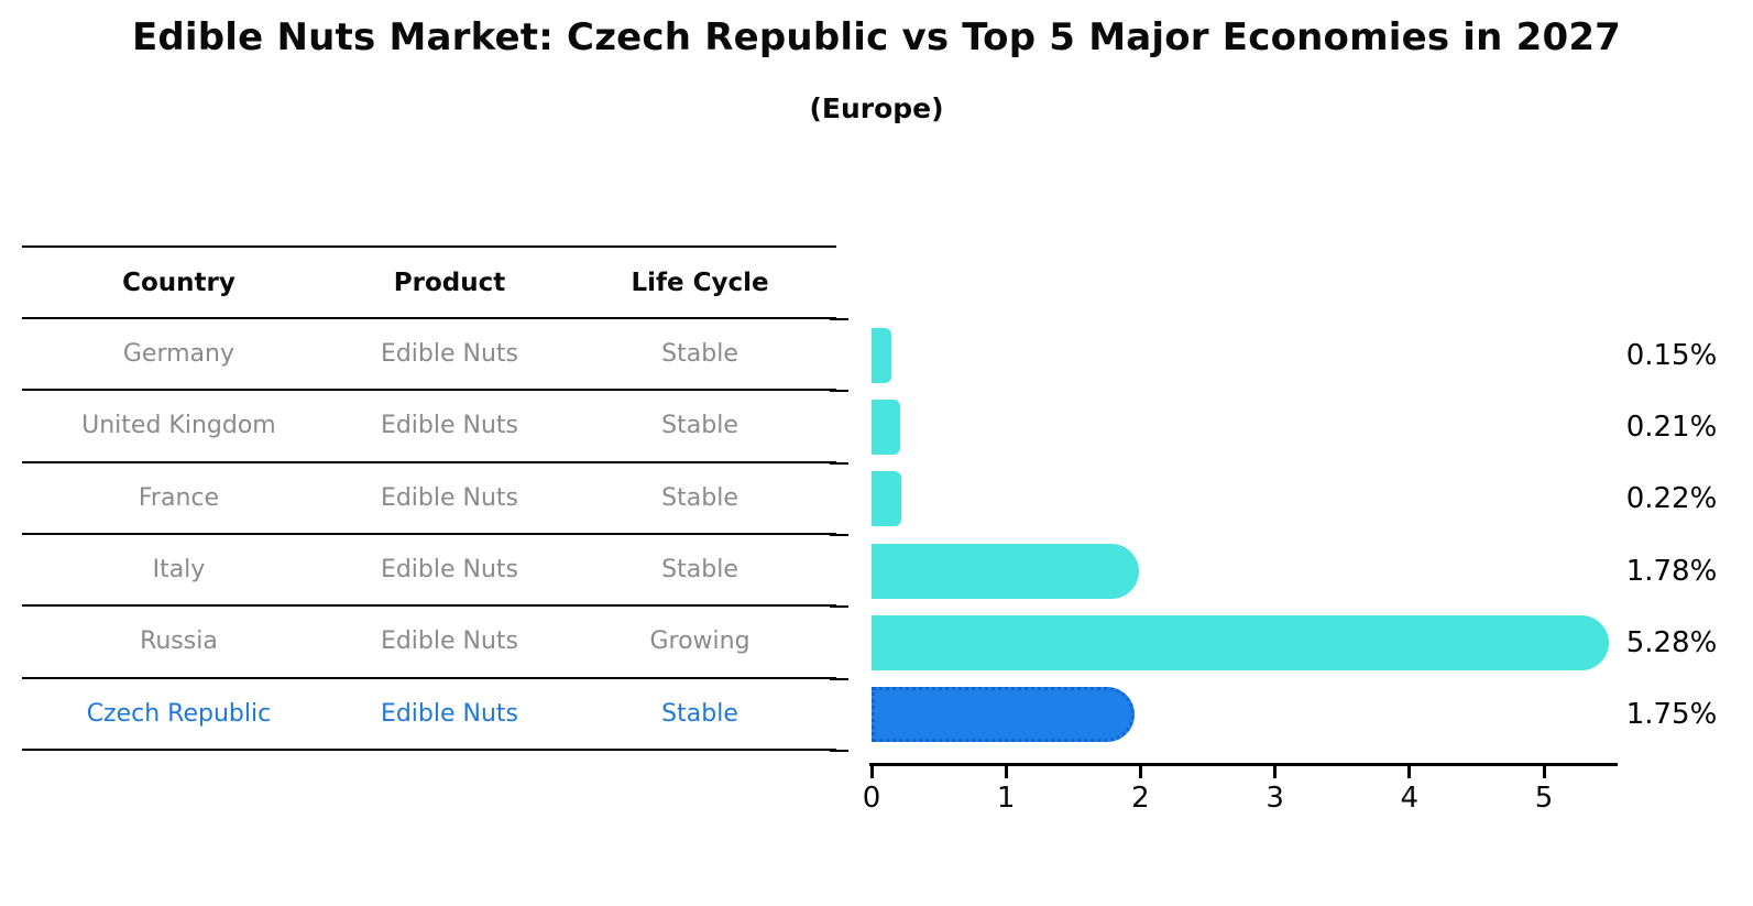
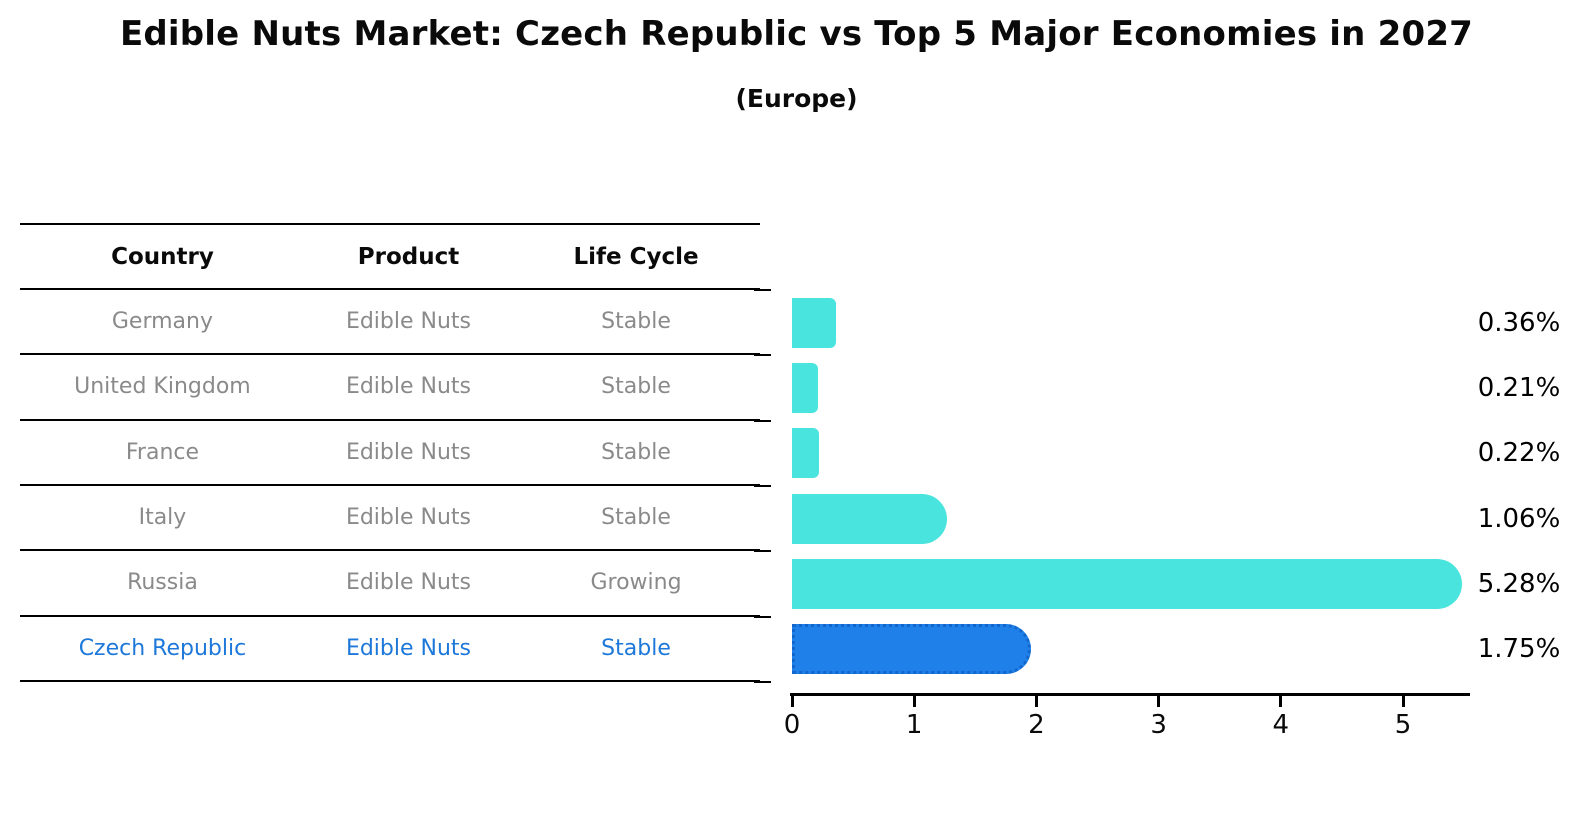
Germany: 0.15% -> 0.36%
Italy: 1.78% -> 1.06%
